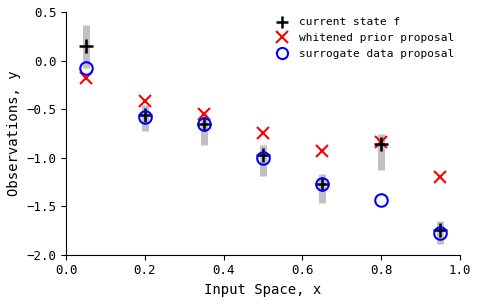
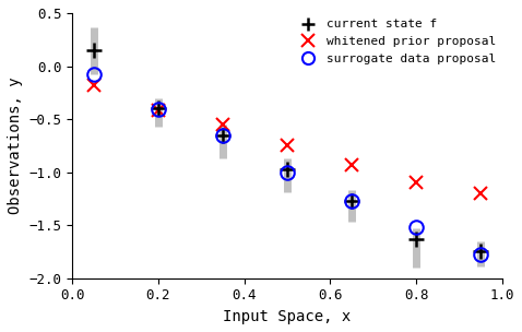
current state f/0.2: -0.56 -> -0.40
surrogate data proposal/0.2: -0.58 -> -0.41
current state f/0.8: -0.86 -> -1.63
whitened prior proposal/0.8: -0.84 -> -1.10
surrogate data proposal/0.8: -1.44 -> -1.52
